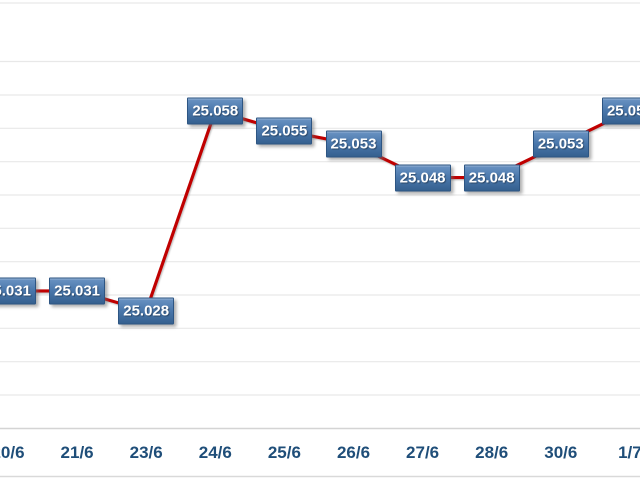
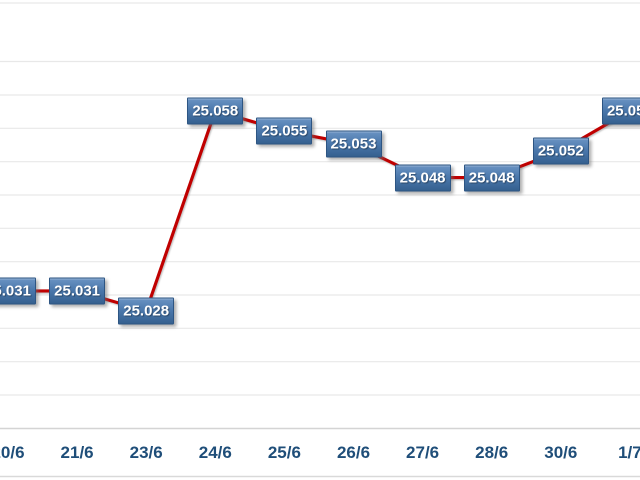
30/6: 25.053 -> 25.052
